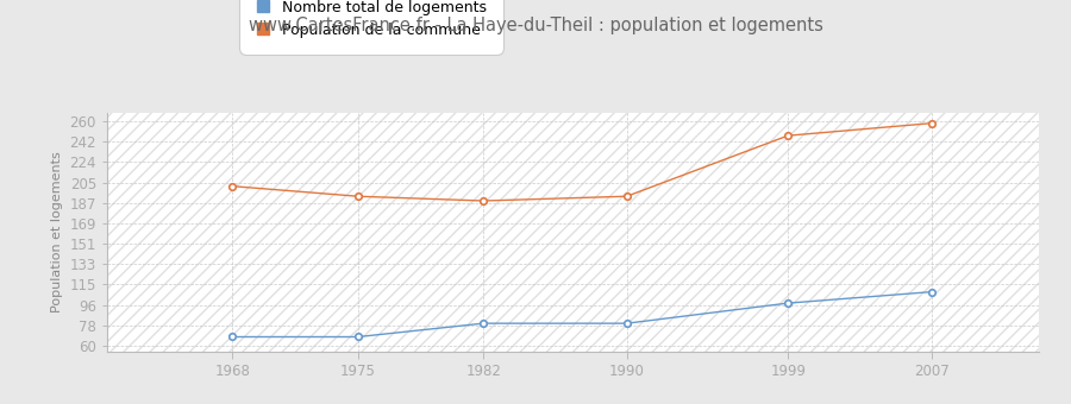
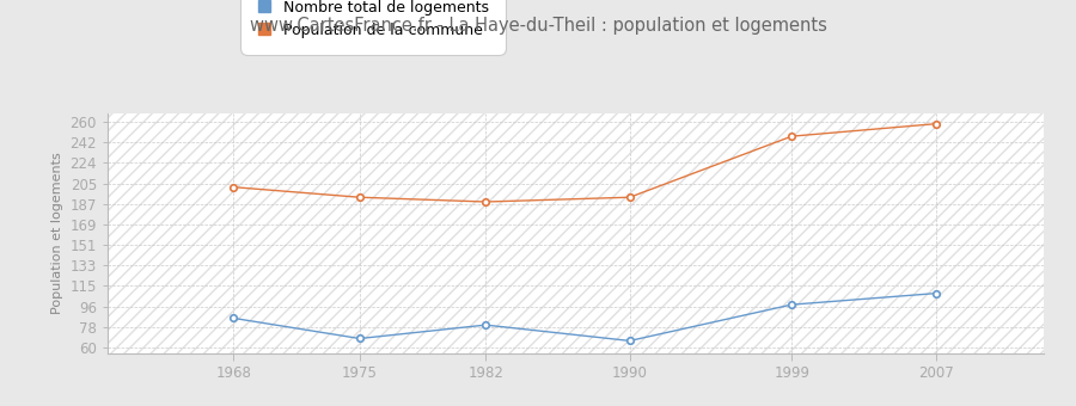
Nombre total de logements/1968: 68 -> 86
Nombre total de logements/1990: 80 -> 66
